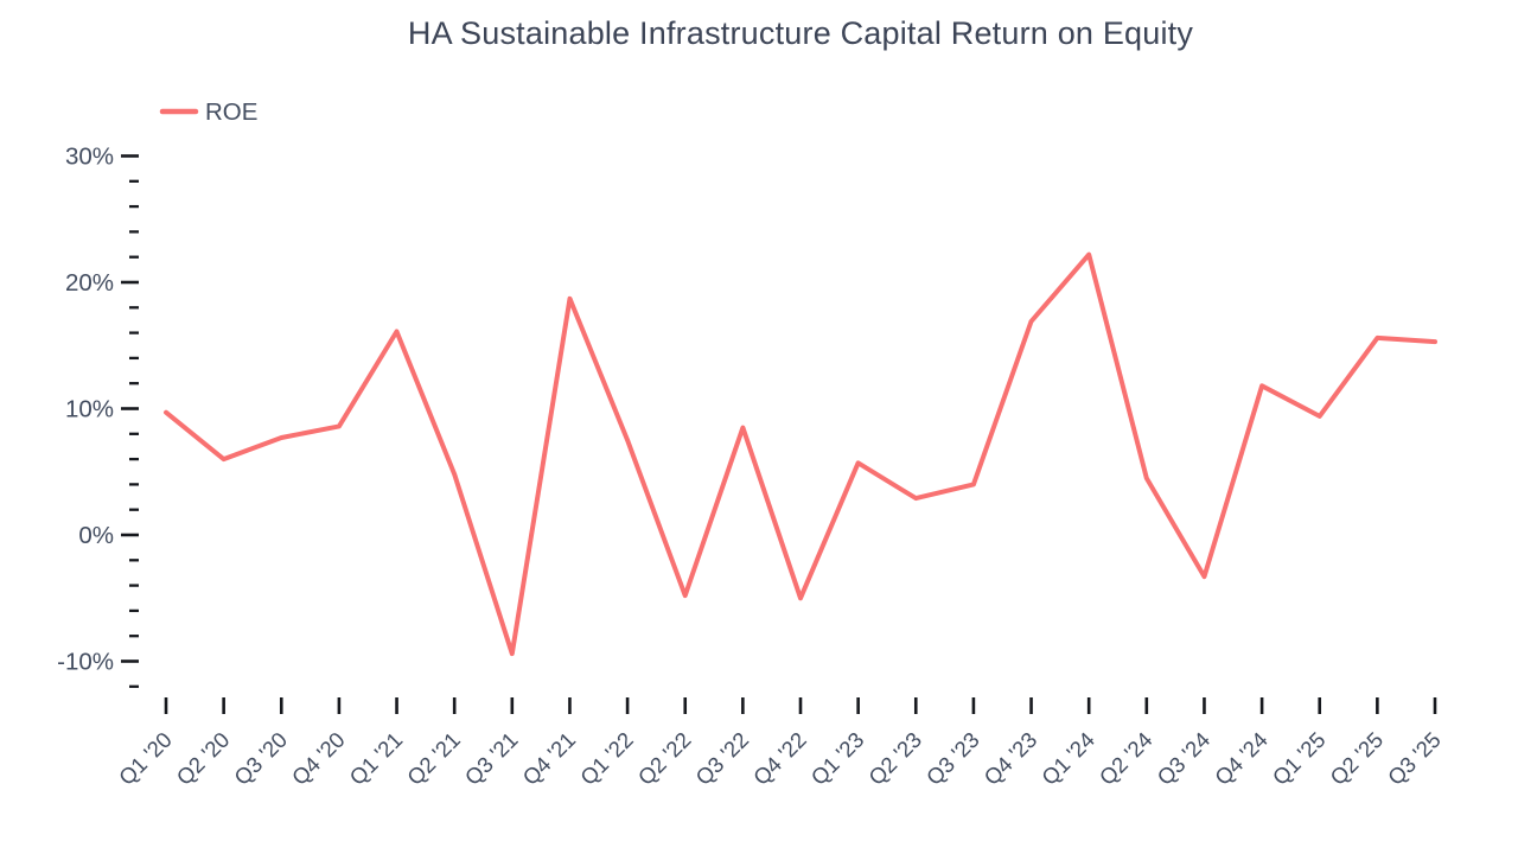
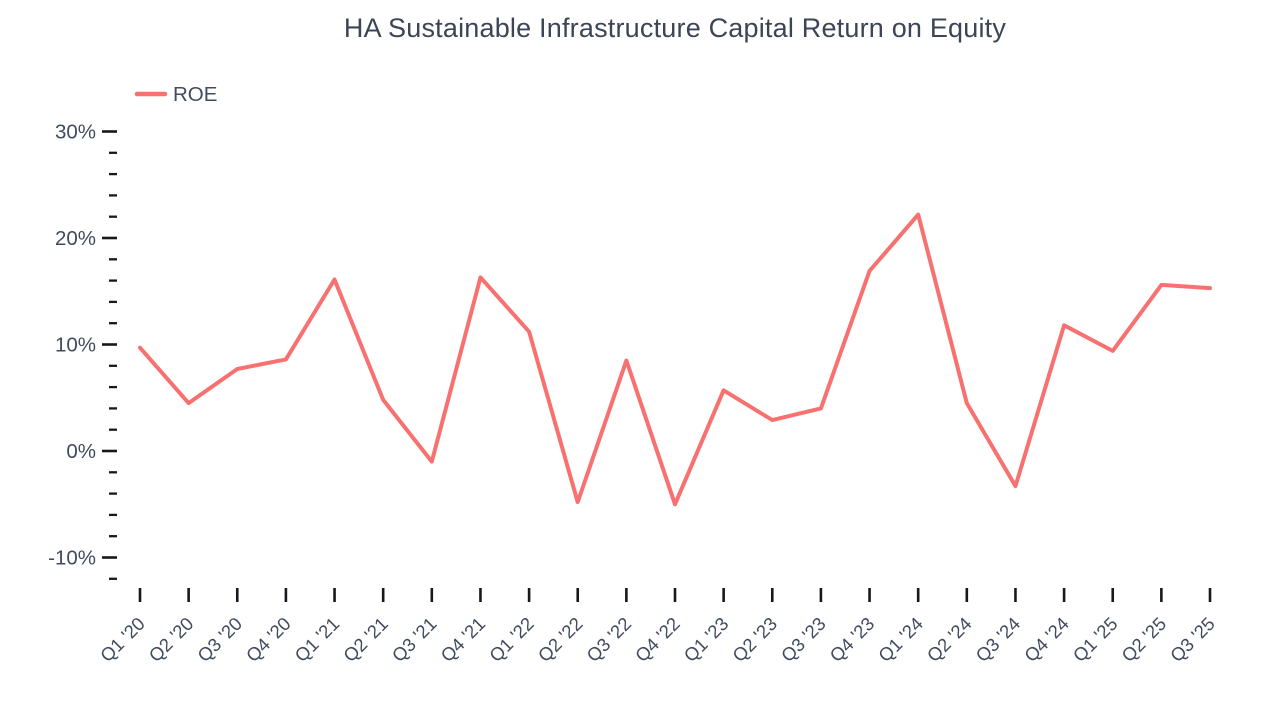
Q2 '20: 6.0% -> 4.5%
Q3 '21: -9.4% -> -1.0%
Q4 '21: 18.7% -> 16.3%
Q1 '22: 7.5% -> 11.2%
